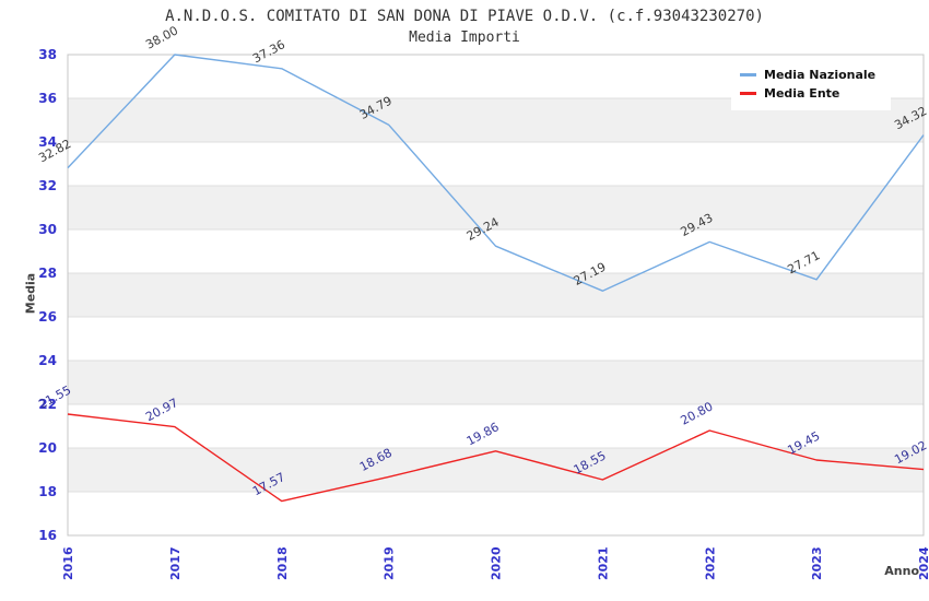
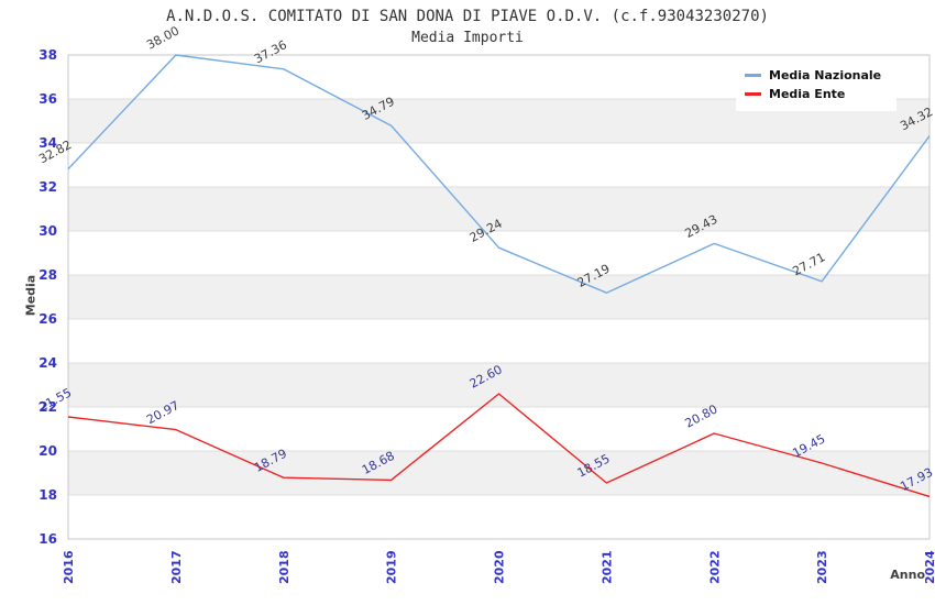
Media Ente/2018: 17.57 -> 18.79
Media Ente/2020: 19.86 -> 22.60
Media Ente/2024: 19.02 -> 17.93
